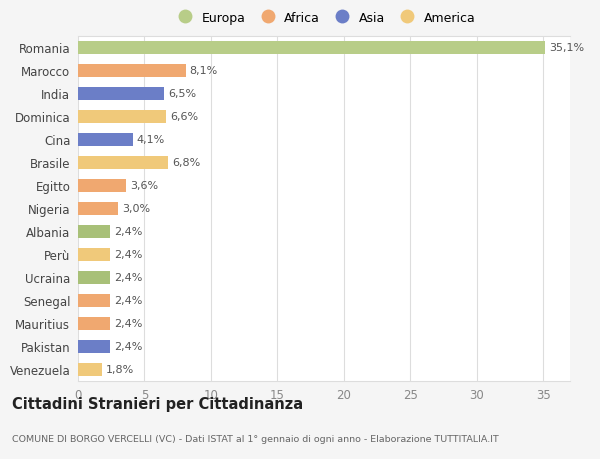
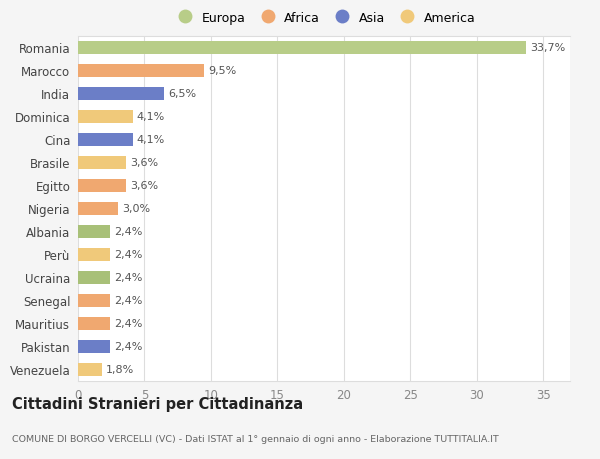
Romania: 35,1% -> 33,7%
Marocco: 8,1% -> 9,5%
Dominica: 6,6% -> 4,1%
Brasile: 6,8% -> 3,6%
